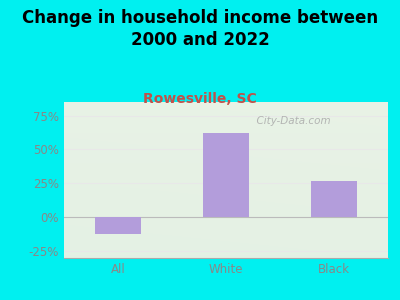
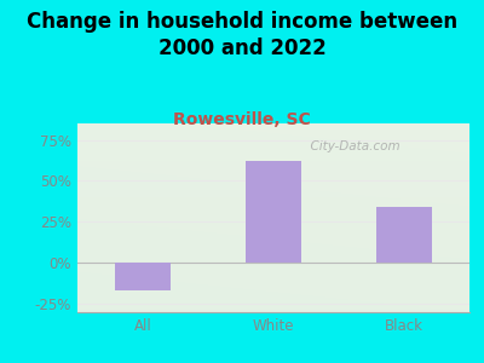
All: -12% -> -17%
Black: 27% -> 34%
